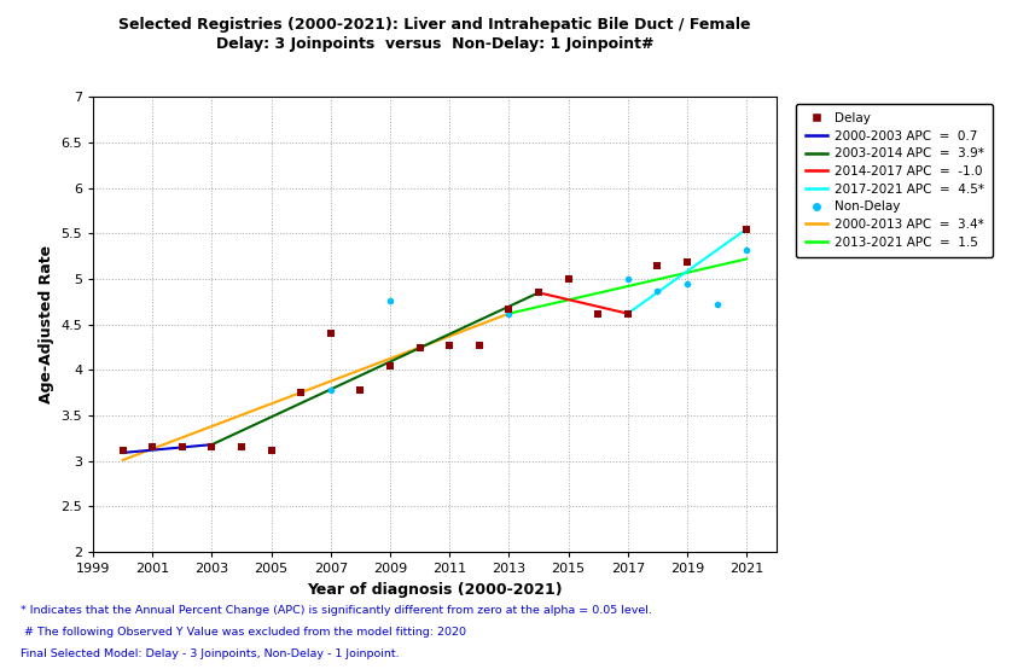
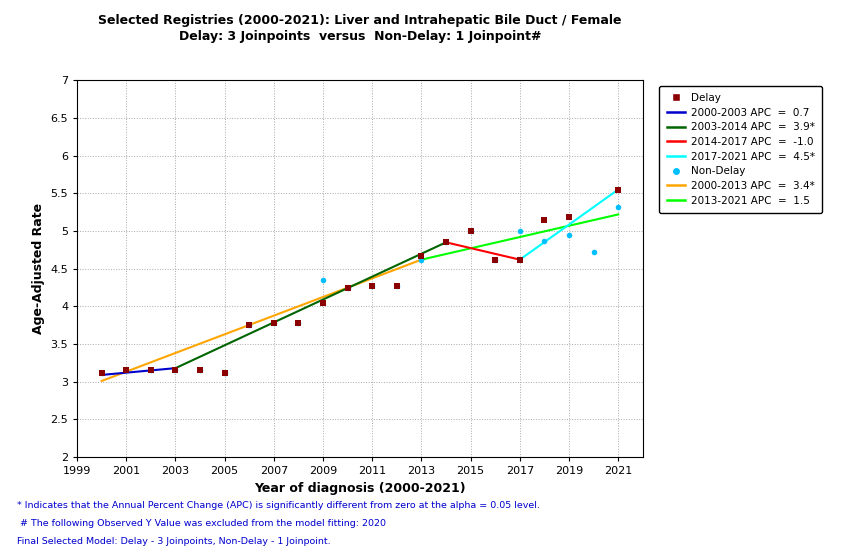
Delay/2007: 4.40 -> 3.78
Non-Delay/2009: 4.76 -> 4.35
